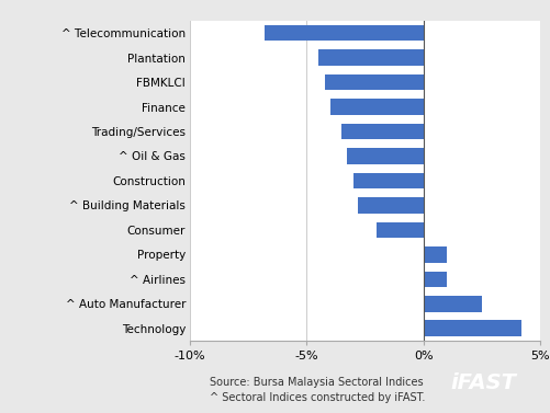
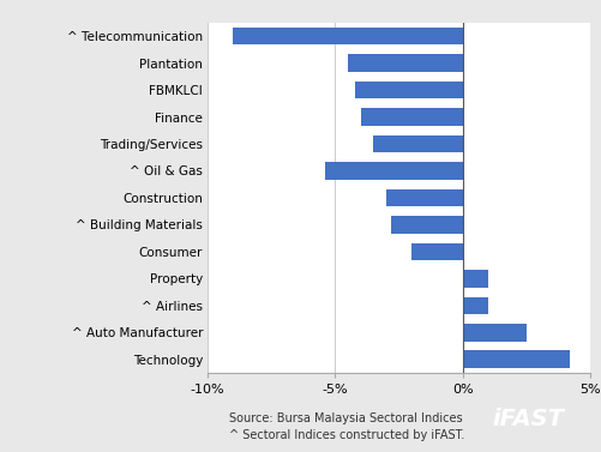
^ Telecommunication: -6.8% -> -9.0%
^ Oil & Gas: -3.3% -> -5.4%
